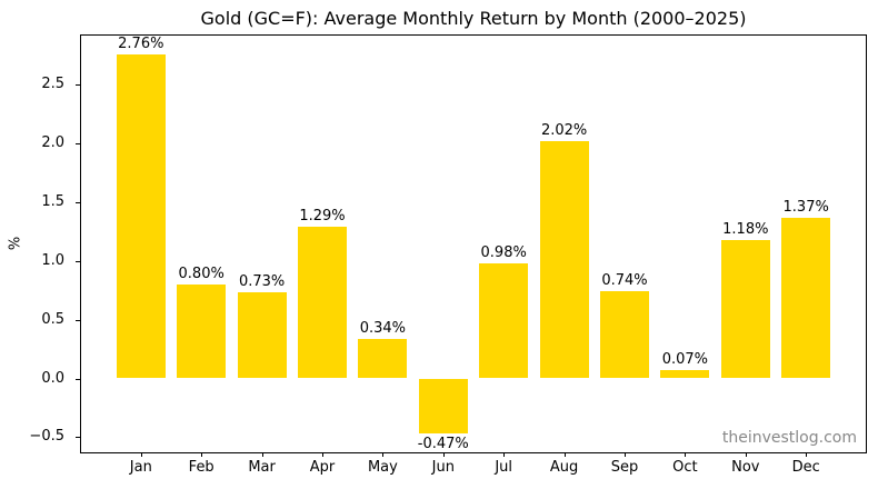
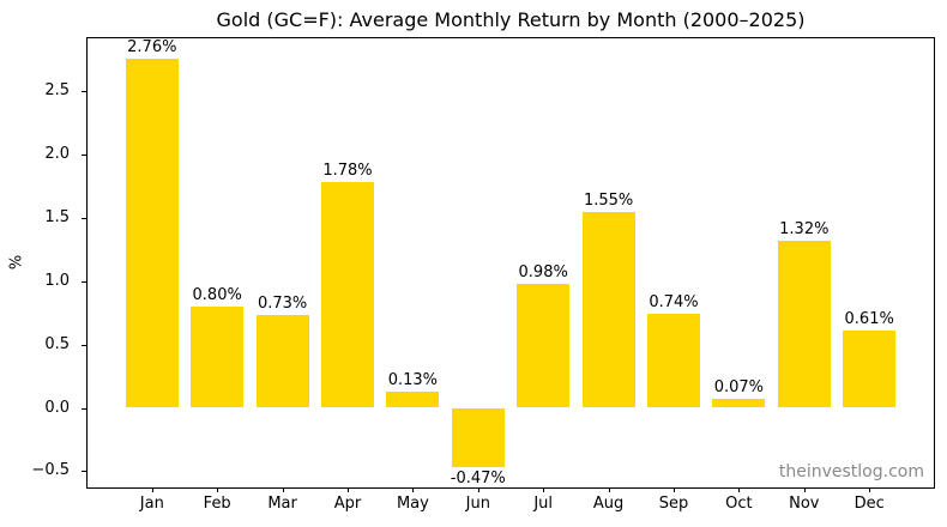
Apr: 1.29% -> 1.78%
May: 0.34% -> 0.13%
Aug: 2.02% -> 1.55%
Nov: 1.18% -> 1.32%
Dec: 1.37% -> 0.61%
